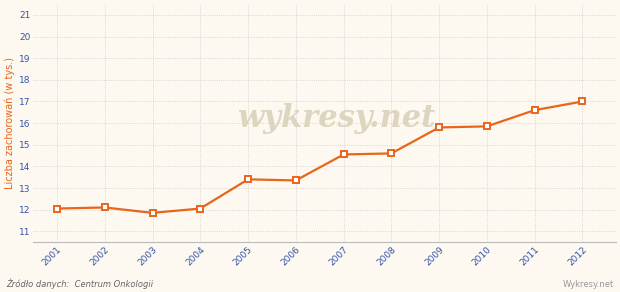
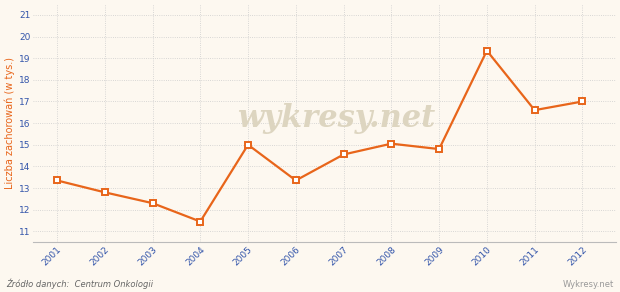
2001: 12.05 -> 13.35
2002: 12.10 -> 12.80
2003: 11.85 -> 12.30
2004: 12.05 -> 11.45
2005: 13.40 -> 15.00
2008: 14.60 -> 15.05
2009: 15.80 -> 14.80
2010: 15.85 -> 19.35
